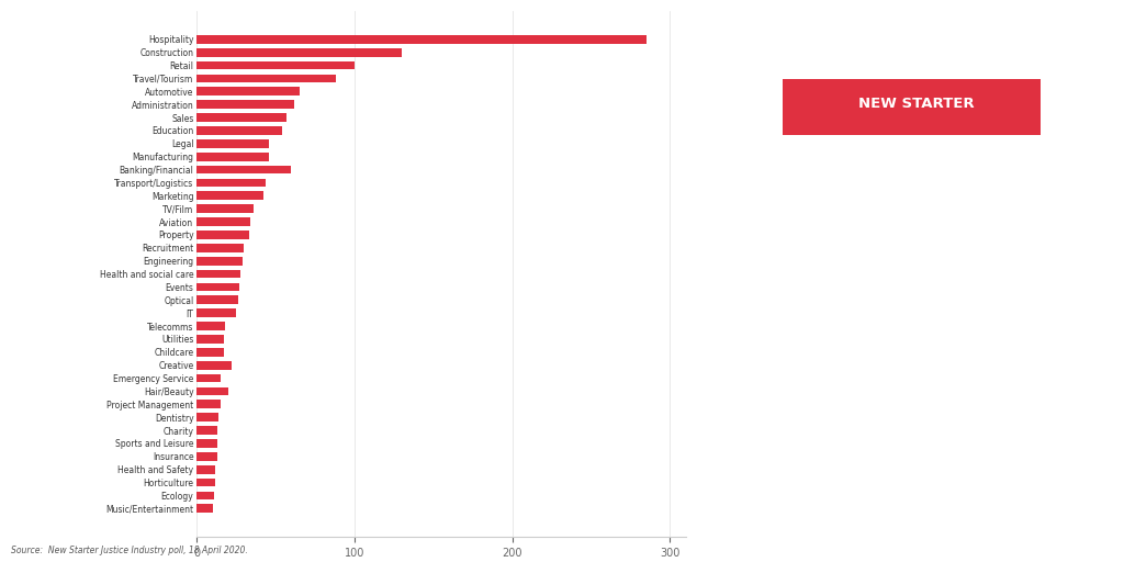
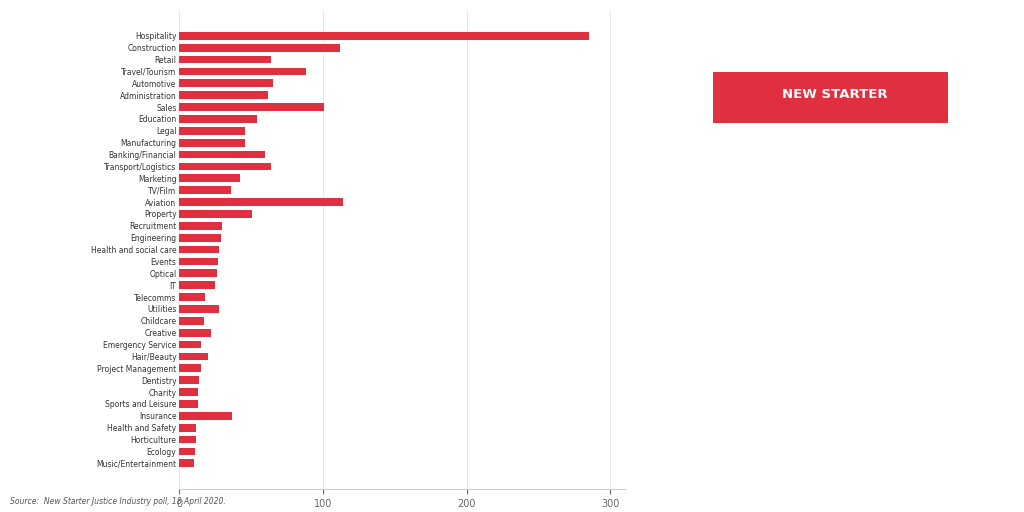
Construction: 130 -> 112
Retail: 100 -> 64
Sales: 57 -> 101
Transport/Logistics: 44 -> 64
Aviation: 34 -> 114
Property: 33 -> 51
Utilities: 17 -> 28
Insurance: 13 -> 37
